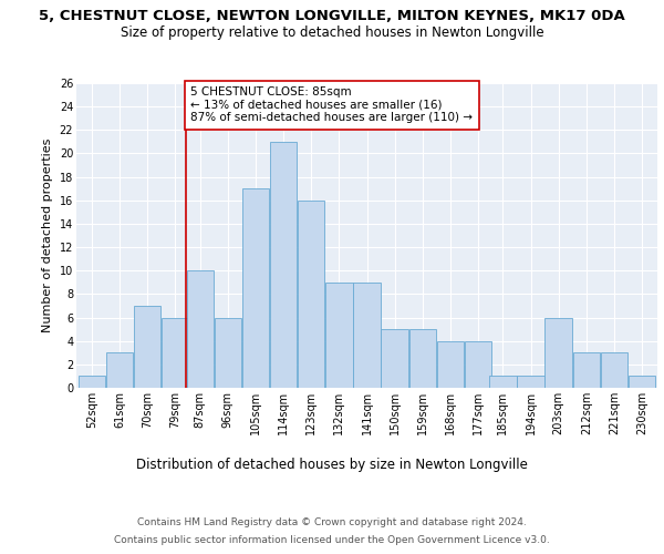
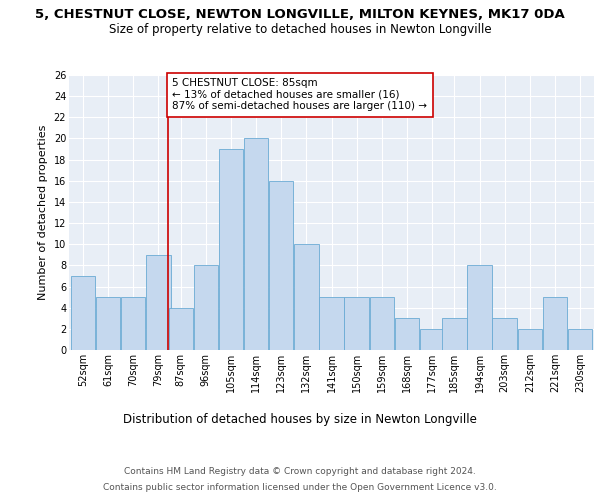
52sqm: 1 -> 7
61sqm: 3 -> 5
70sqm: 7 -> 5
79sqm: 6 -> 9
87sqm: 10 -> 4
96sqm: 6 -> 8
105sqm: 17 -> 19
114sqm: 21 -> 20
132sqm: 9 -> 10
141sqm: 9 -> 5
168sqm: 4 -> 3
177sqm: 4 -> 2
185sqm: 1 -> 3
194sqm: 1 -> 8
203sqm: 6 -> 3
212sqm: 3 -> 2
221sqm: 3 -> 5
230sqm: 1 -> 2
